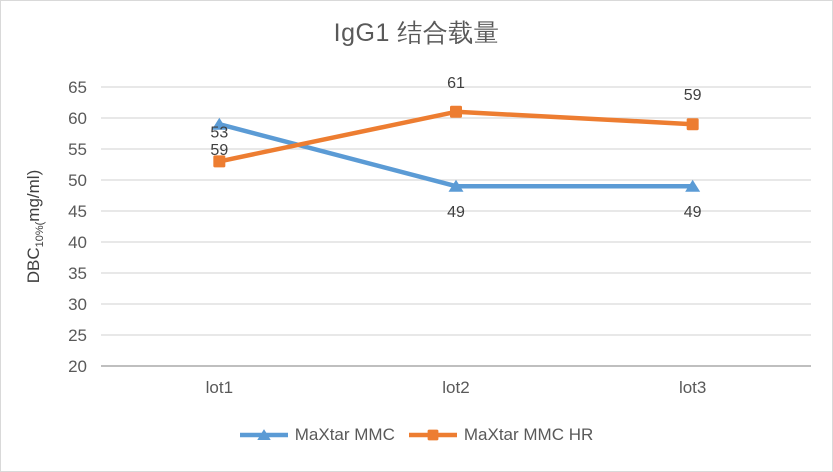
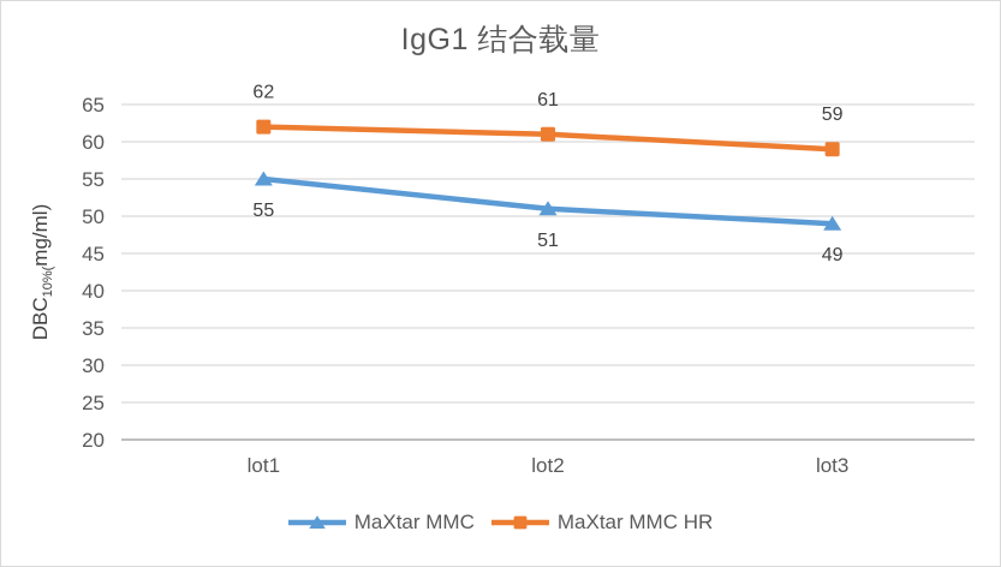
MaXtar MMC/lot1: 59 -> 55
MaXtar MMC HR/lot1: 53 -> 62
MaXtar MMC/lot2: 49 -> 51
